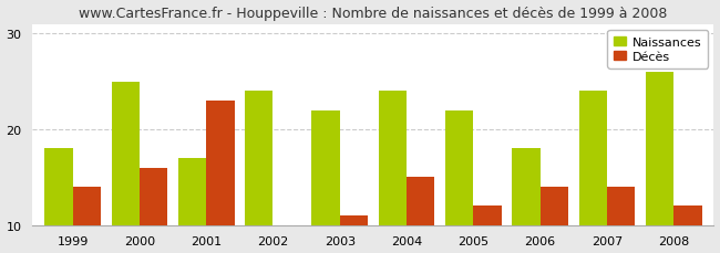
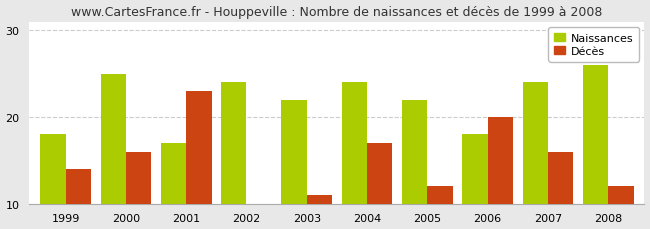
Décès/2004: 15 -> 17
Décès/2006: 14 -> 20
Décès/2007: 14 -> 16
